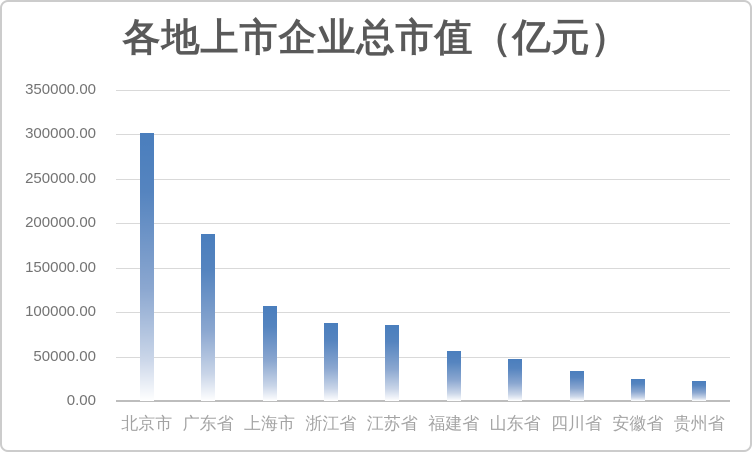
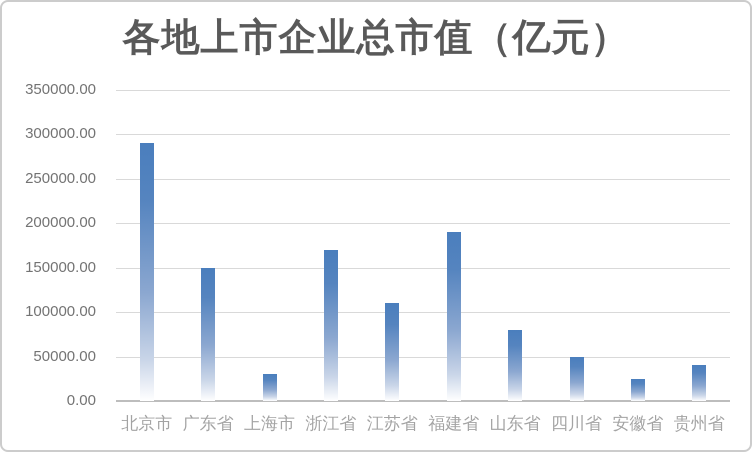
北京市: 300000 -> 290000
广东省: 190000 -> 150000
上海市: 110000 -> 30000
浙江省: 90000 -> 170000
江苏省: 90000 -> 110000
福建省: 60000 -> 190000
山东省: 50000 -> 80000
四川省: 30000 -> 50000
贵州省: 20000 -> 40000
